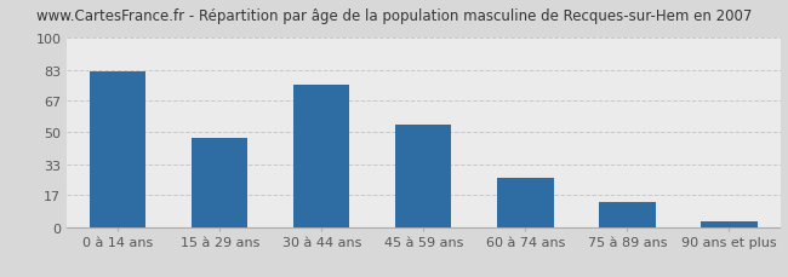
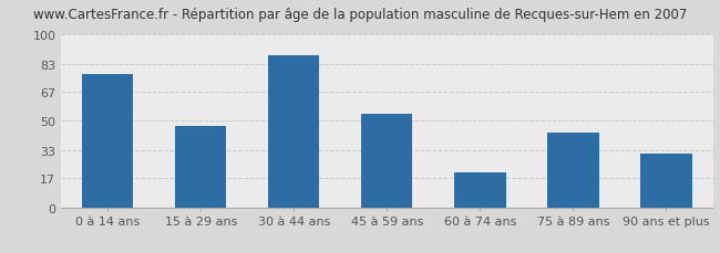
0 à 14 ans: 82 -> 77
30 à 44 ans: 75 -> 88
60 à 74 ans: 26 -> 20
75 à 89 ans: 13 -> 43
90 ans et plus: 3 -> 31
